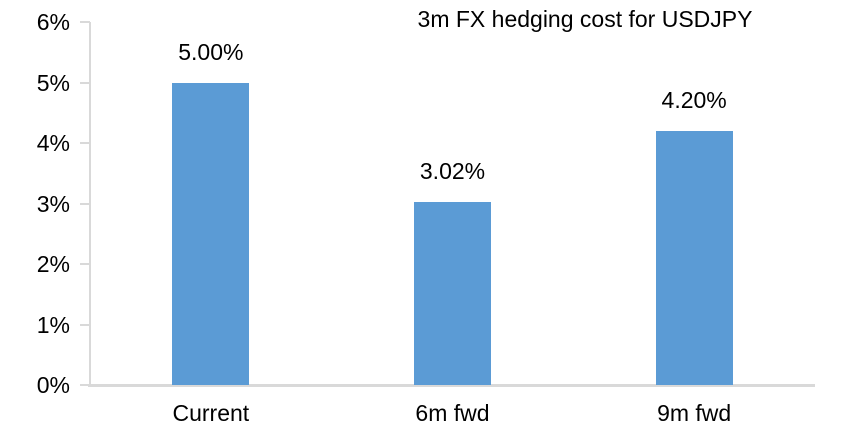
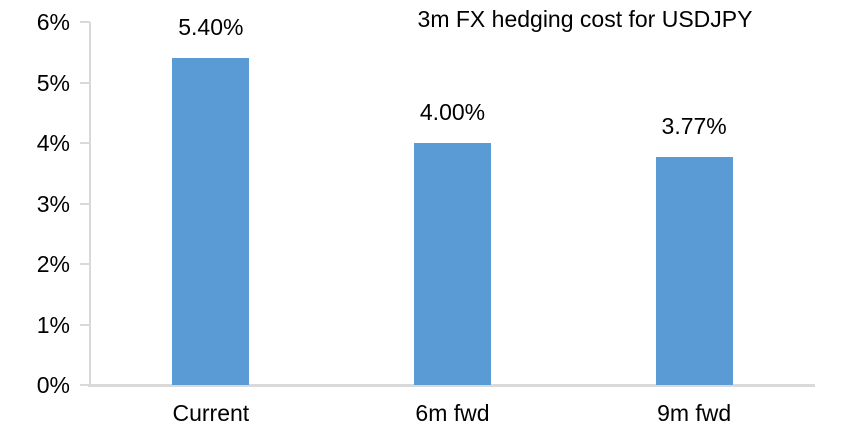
Current: 5.00% -> 5.40%
6m fwd: 3.02% -> 4.00%
9m fwd: 4.20% -> 3.77%
